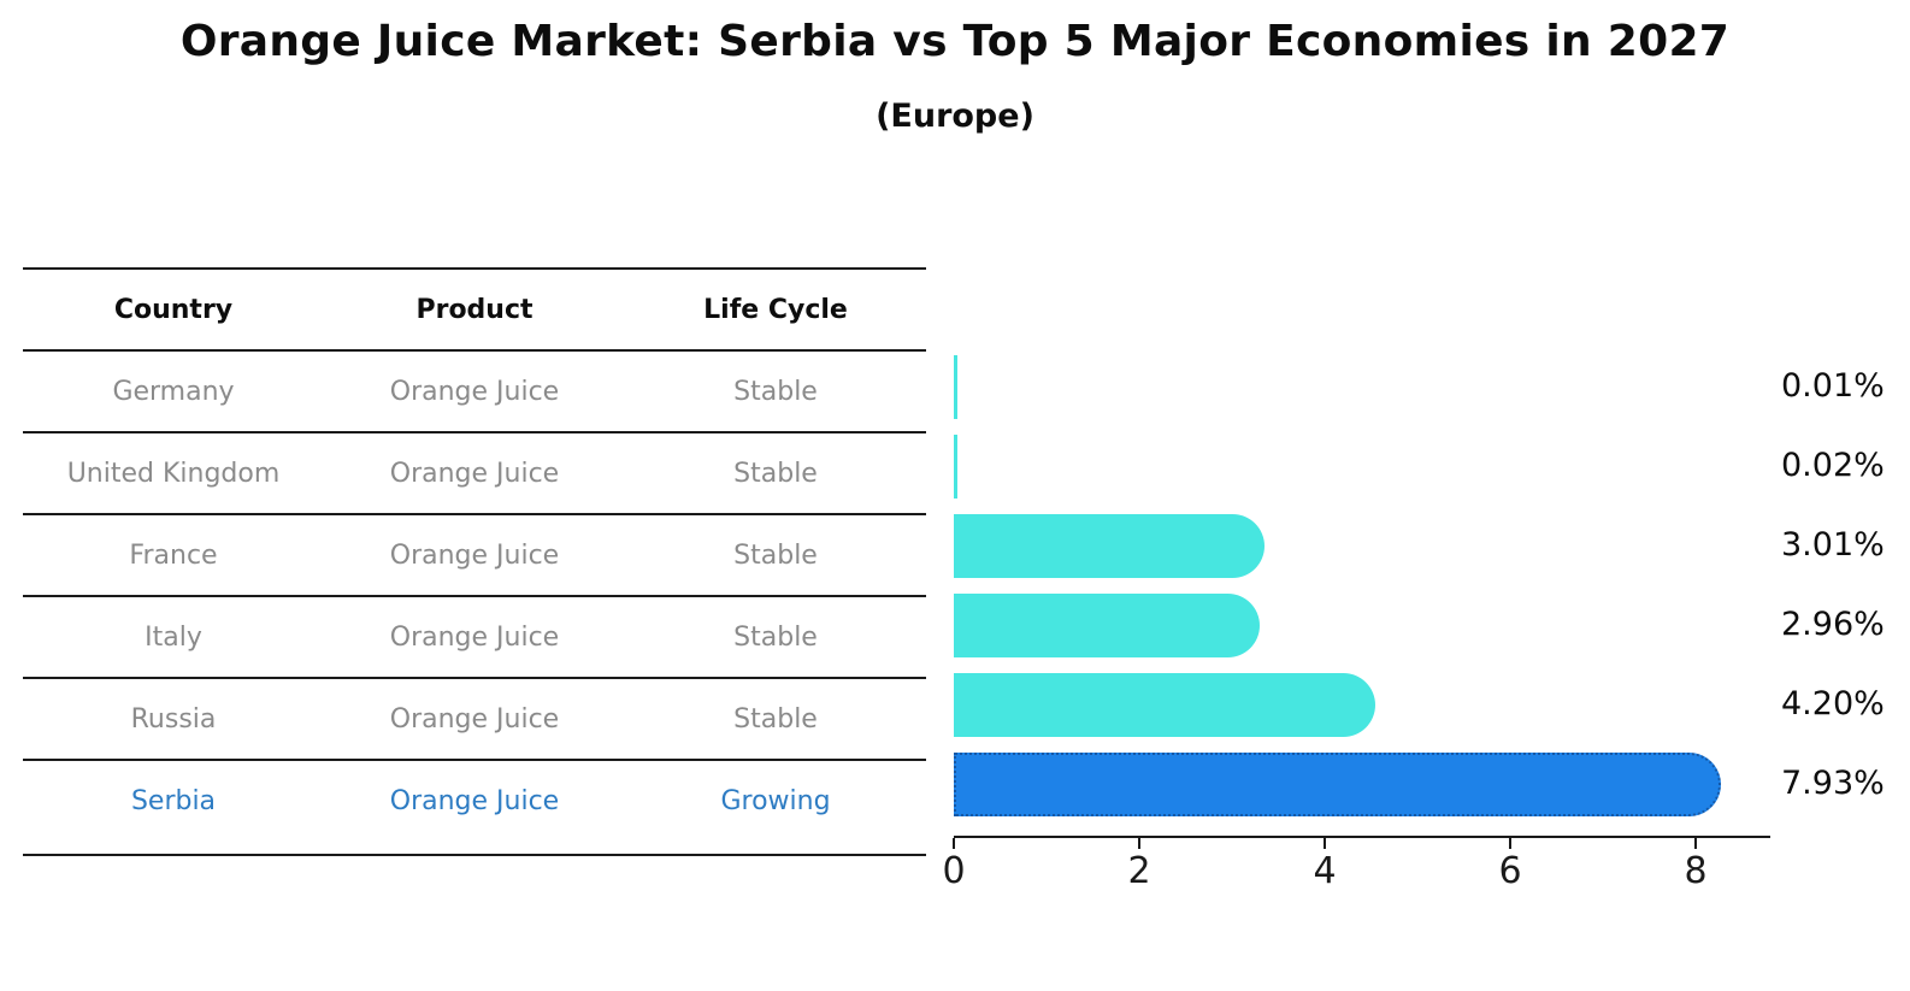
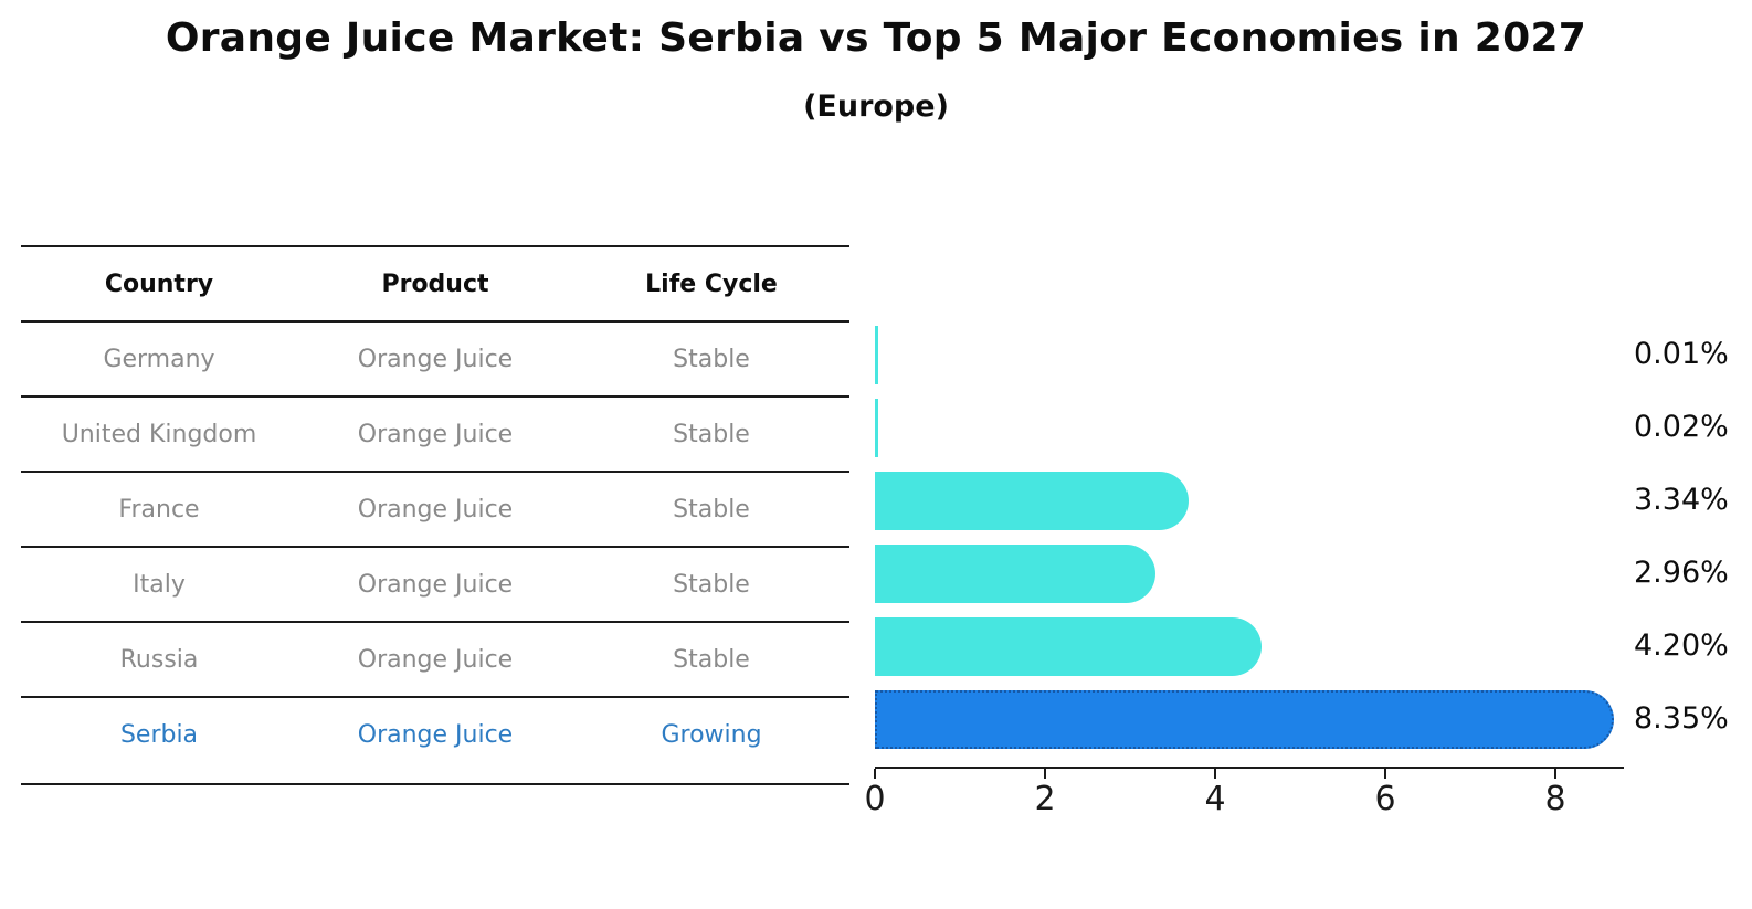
France: 3.01% -> 3.34%
Serbia: 7.93% -> 8.35%
